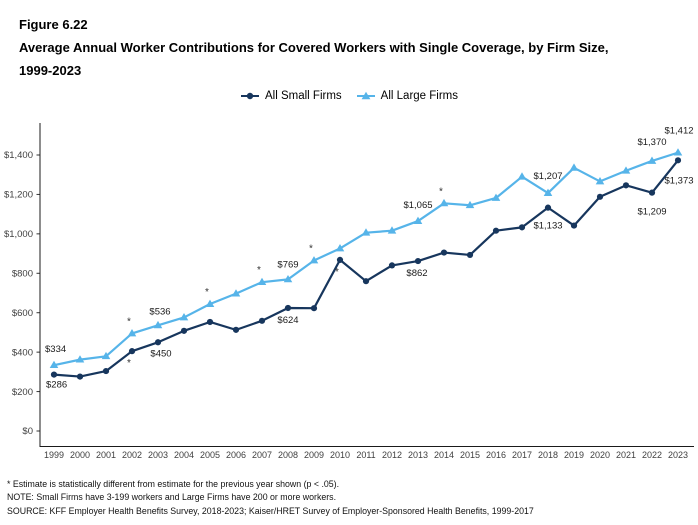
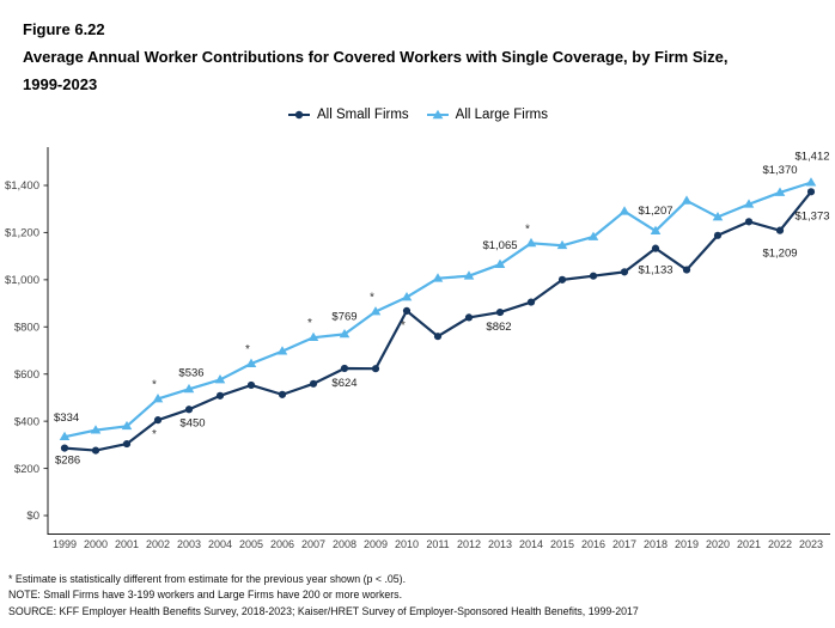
All Small Firms/2015: $890 -> $1000
